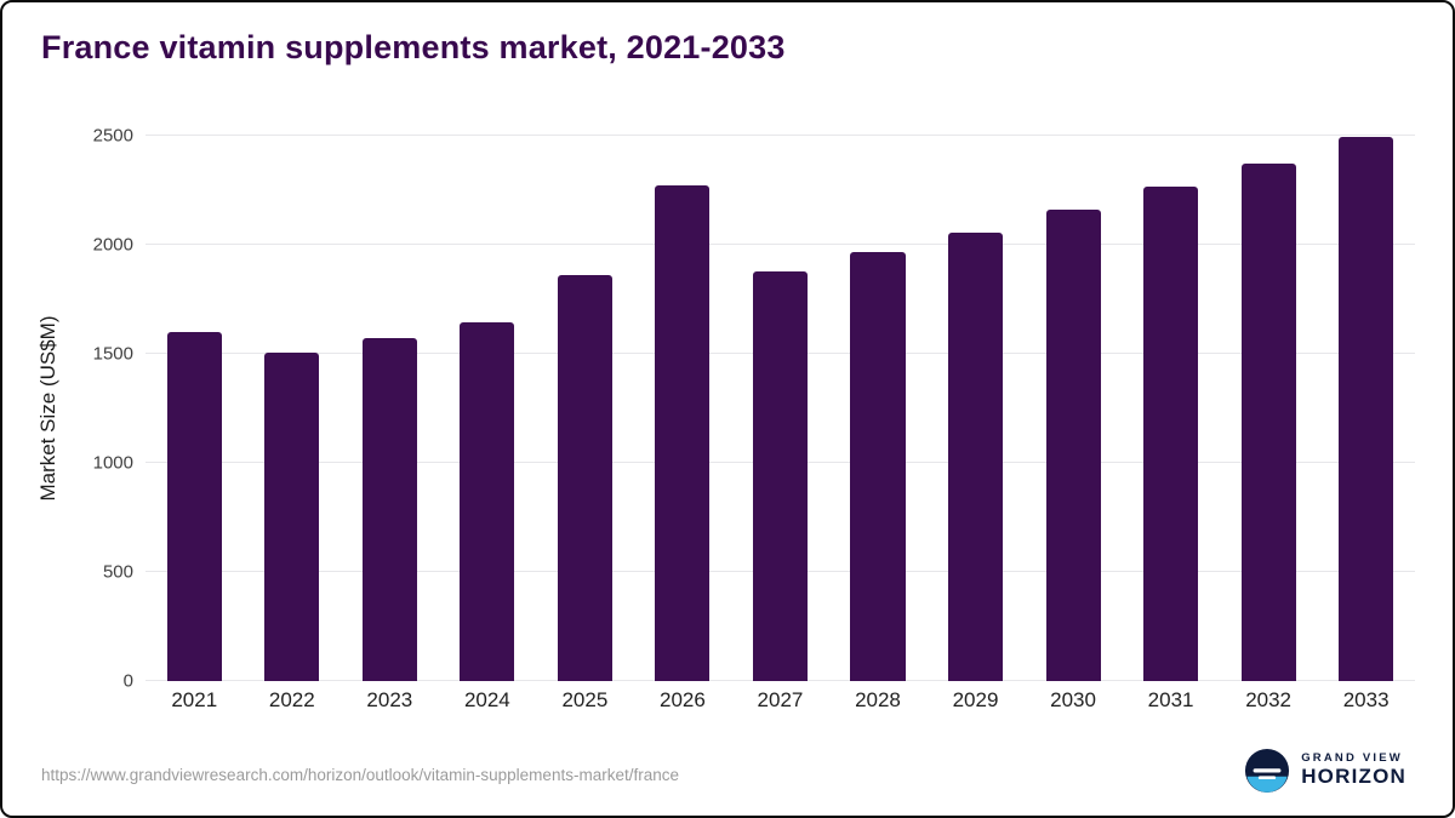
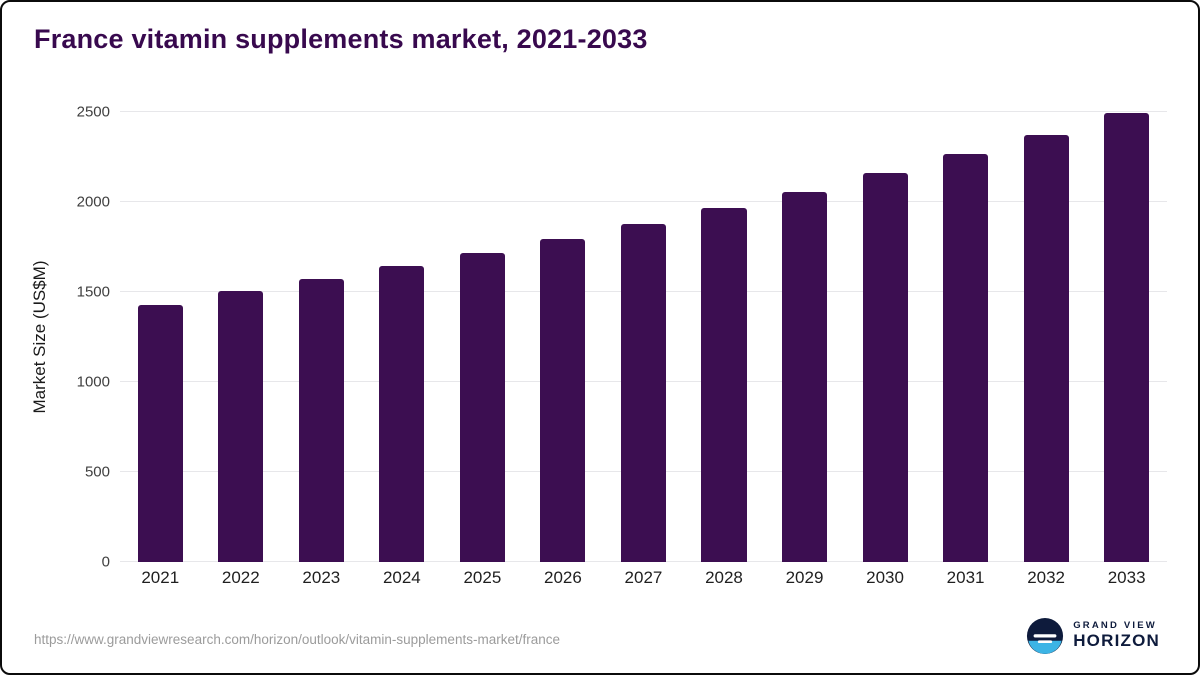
2021: 1600 -> 1430
2025: 1860 -> 1720
2026: 2270 -> 1800
